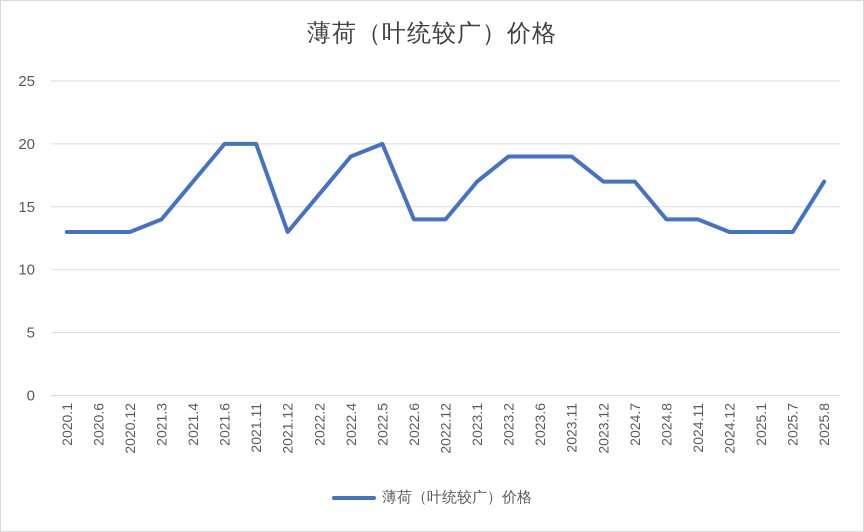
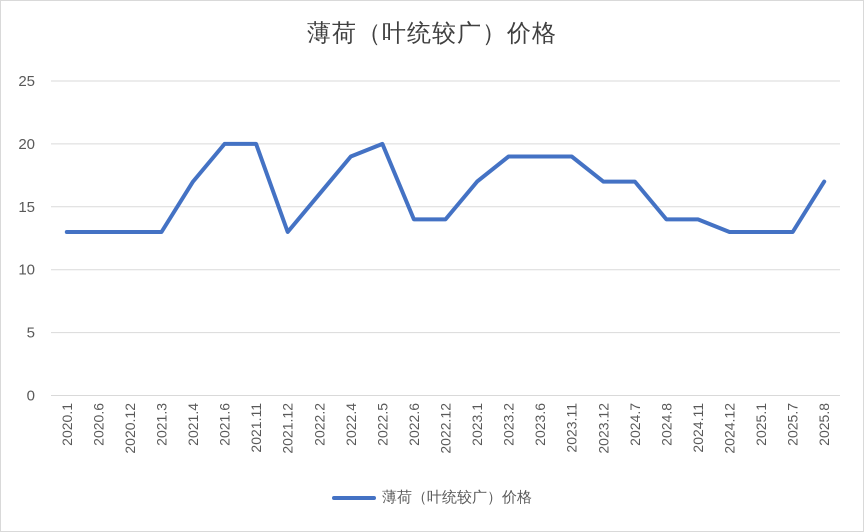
2021.3: 14 -> 13
